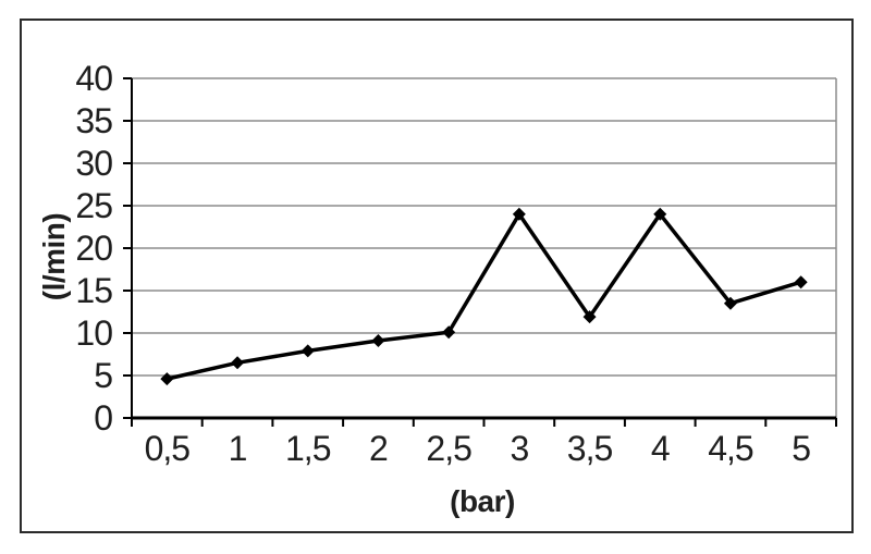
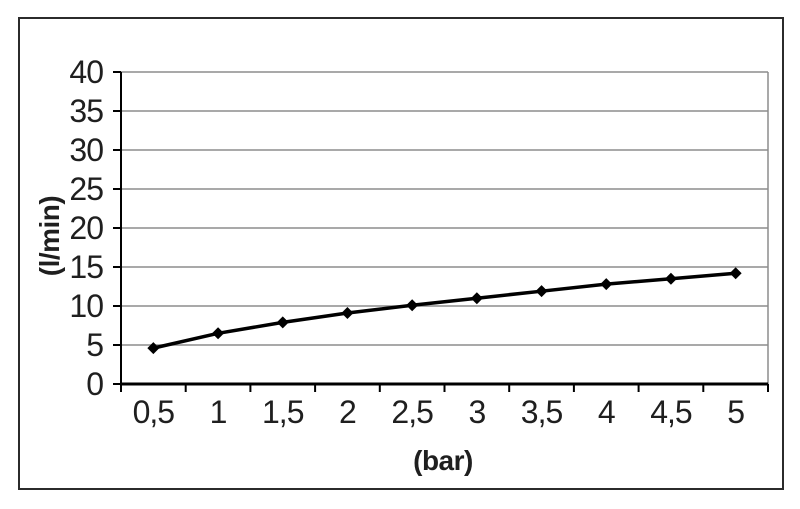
3: 24 -> 11
4: 24 -> 13
5: 16 -> 14
